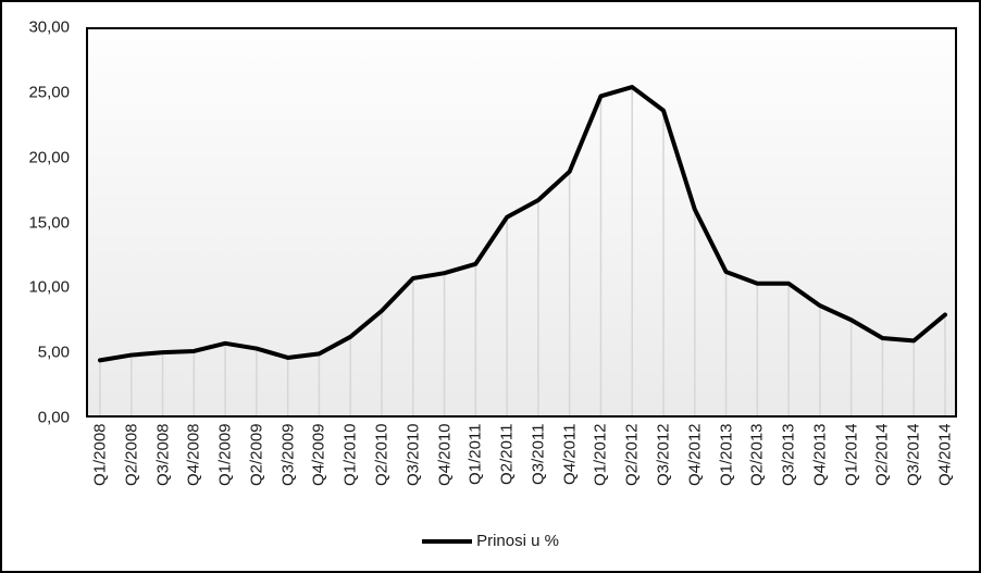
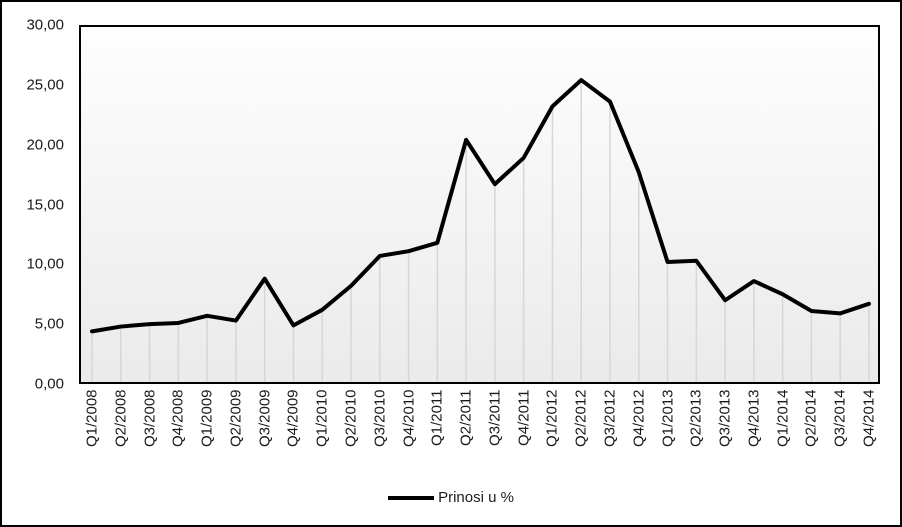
Q3/2009: 4,6 -> 8,8
Q2/2011: 15,4 -> 20,4
Q1/2012: 24,7 -> 23,2
Q4/2012: 16,0 -> 17,7
Q1/2013: 11,2 -> 10,2
Q3/2013: 10,3 -> 7,0
Q4/2014: 7,9 -> 6,7
